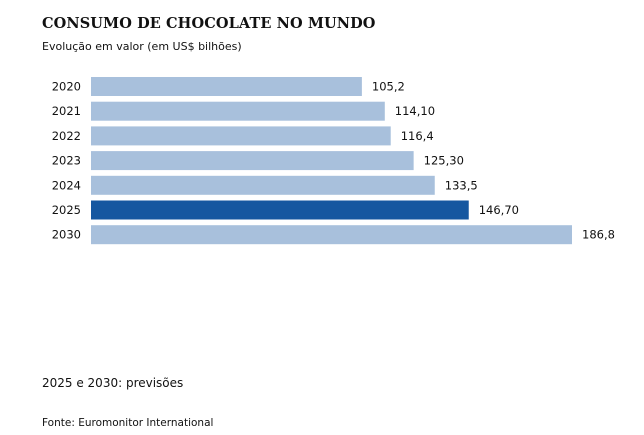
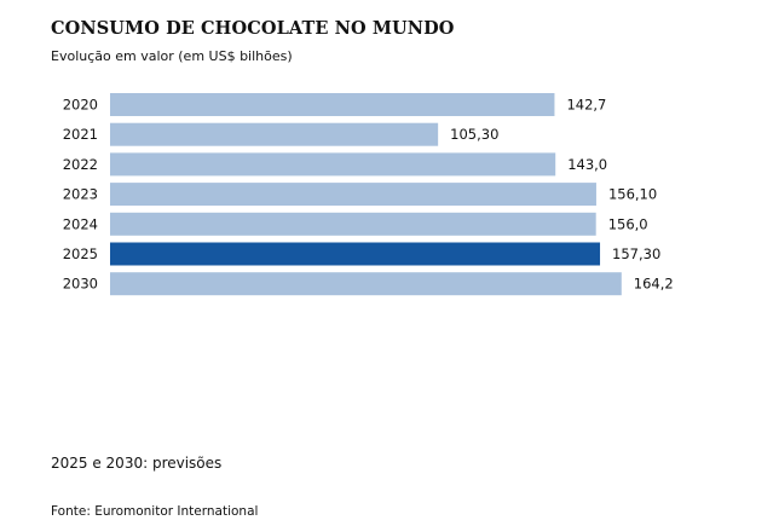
2020: 105,2 -> 142,7
2021: 114,10 -> 105,30
2022: 116,4 -> 143,0
2023: 125,30 -> 156,10
2024: 133,5 -> 156,0
2025: 146,70 -> 157,30
2030: 186,8 -> 164,2
